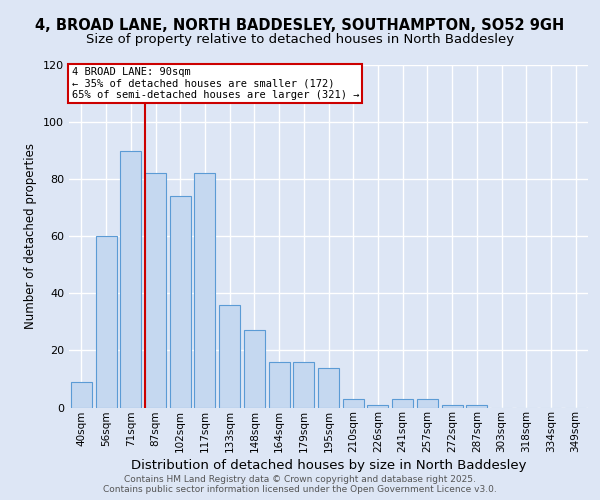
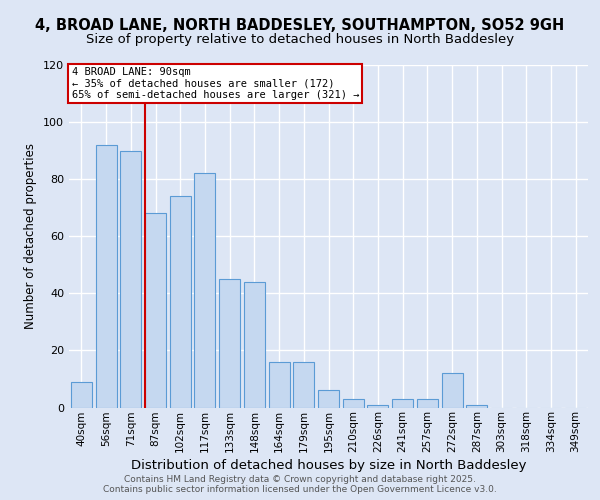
56sqm: 60 -> 92
87sqm: 82 -> 68
133sqm: 36 -> 45
148sqm: 27 -> 44
195sqm: 14 -> 6
272sqm: 1 -> 12
